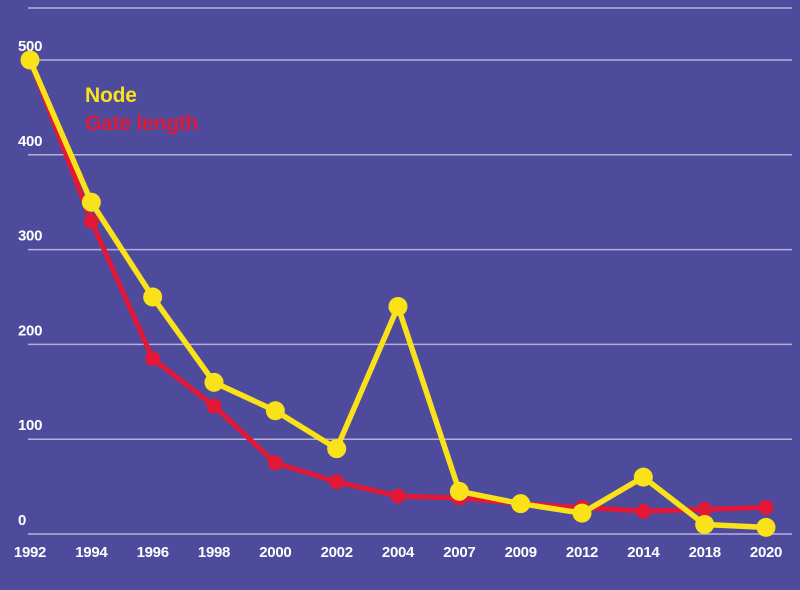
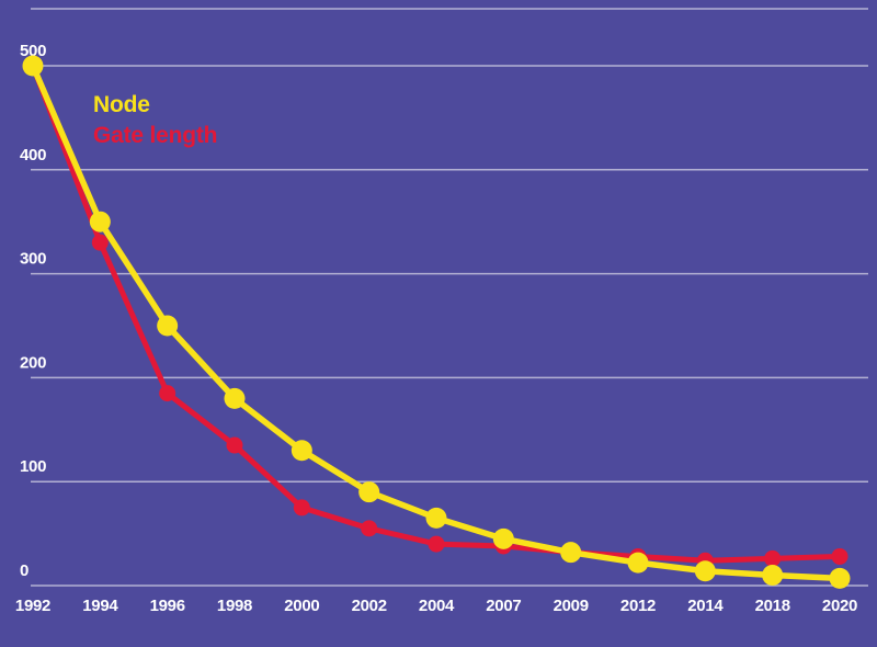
Node/1998: 160 -> 180
Node/2004: 240 -> 60
Node/2014: 60 -> 10
